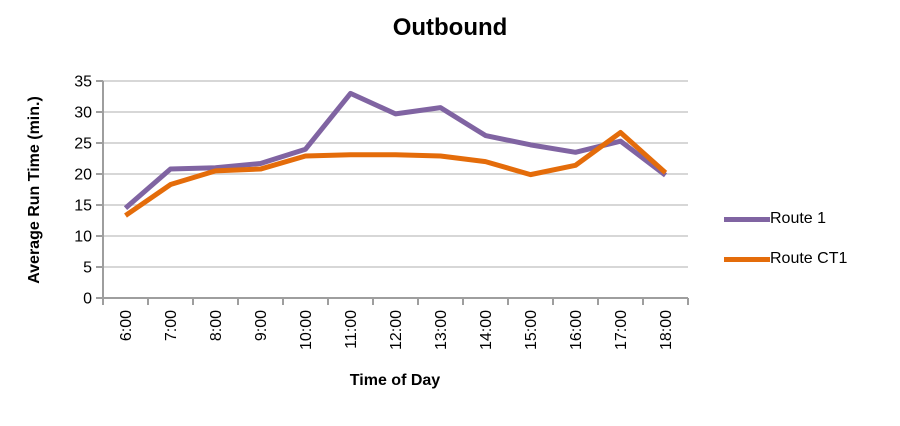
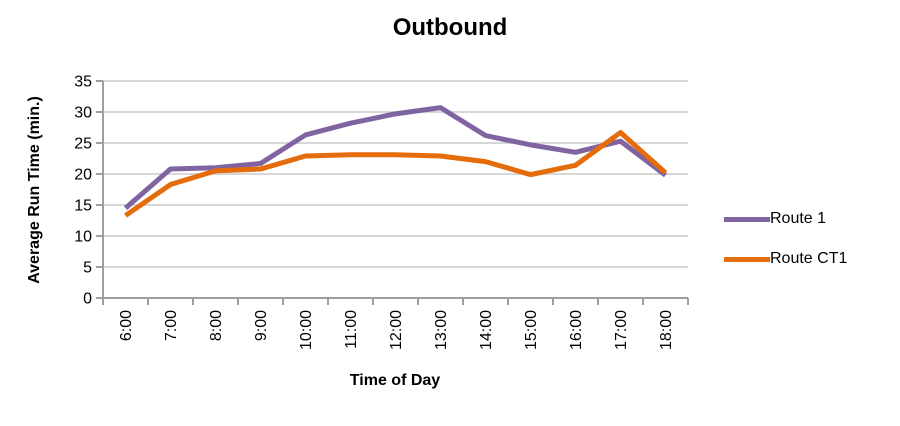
Route 1/10:00: 24 -> 26
Route 1/11:00: 33 -> 28
